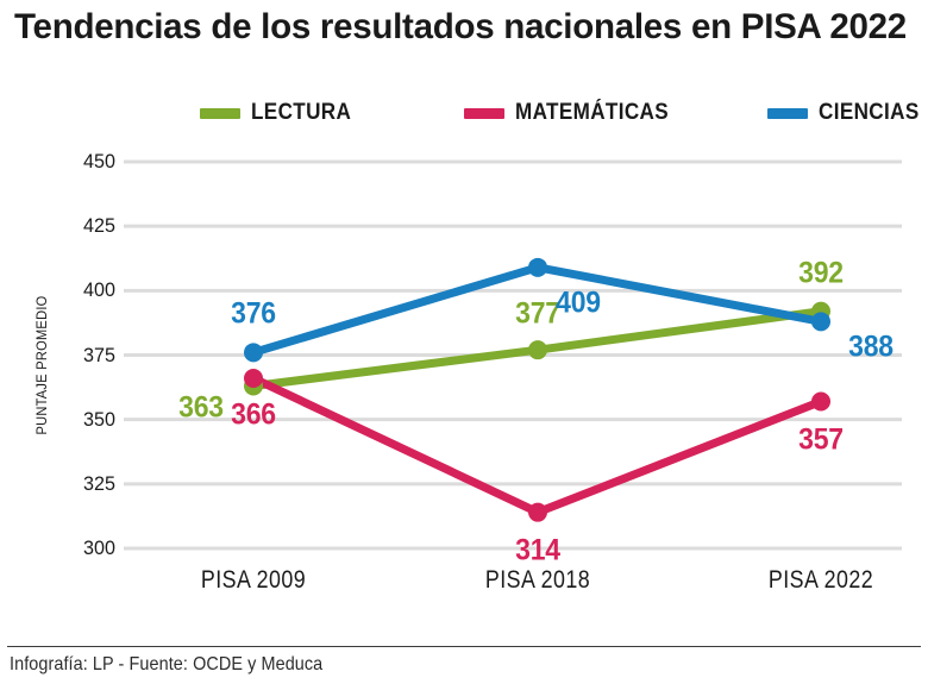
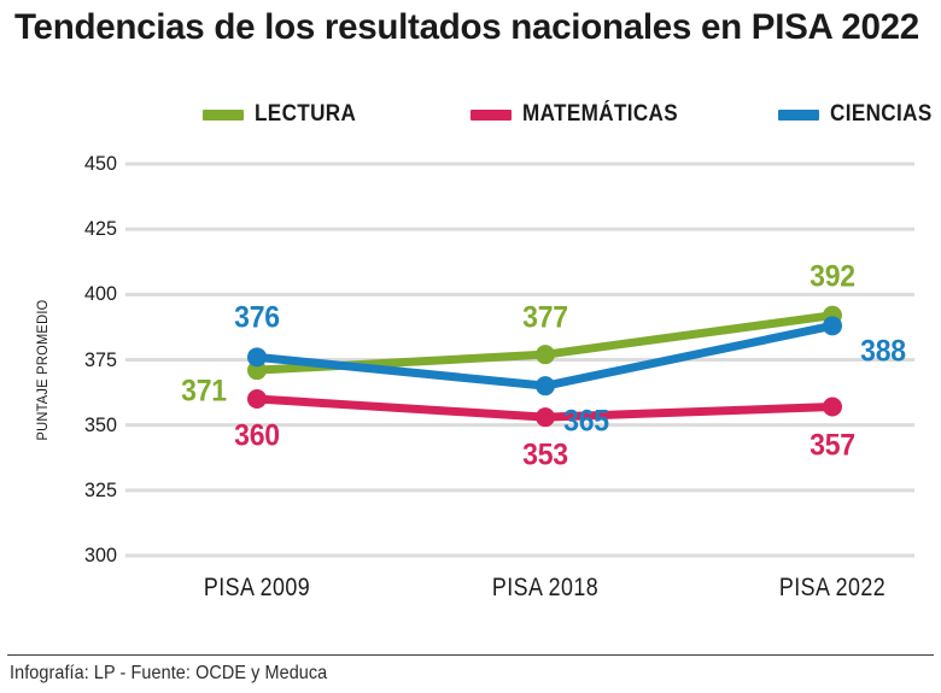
LECTURA/PISA 2009: 363 -> 371
MATEMÁTICAS/PISA 2009: 366 -> 360
MATEMÁTICAS/PISA 2018: 314 -> 353
CIENCIAS/PISA 2018: 409 -> 365
